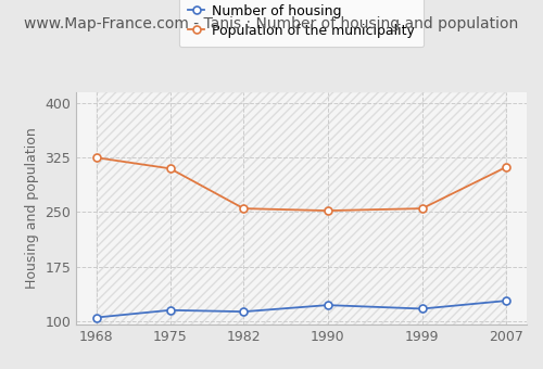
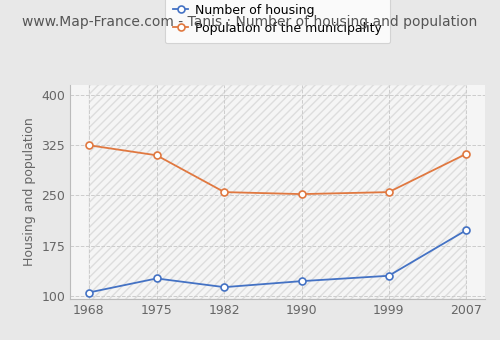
Number of housing/1975: 115 -> 126
Number of housing/1999: 117 -> 130
Number of housing/2007: 128 -> 198
